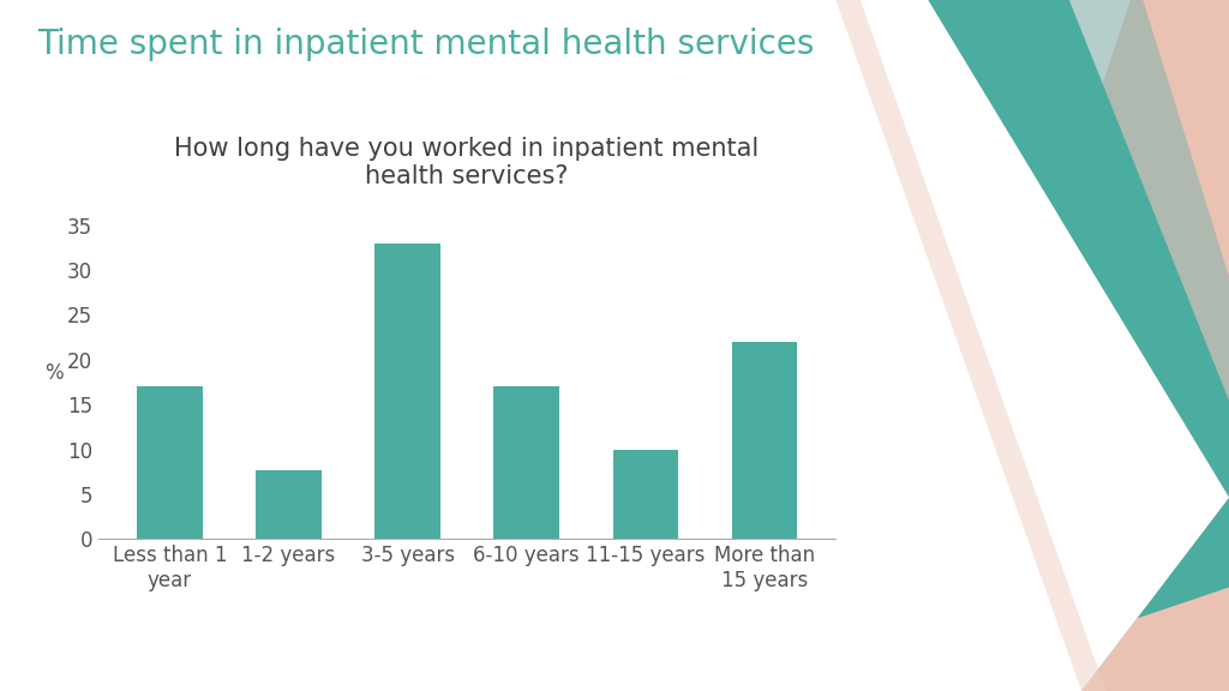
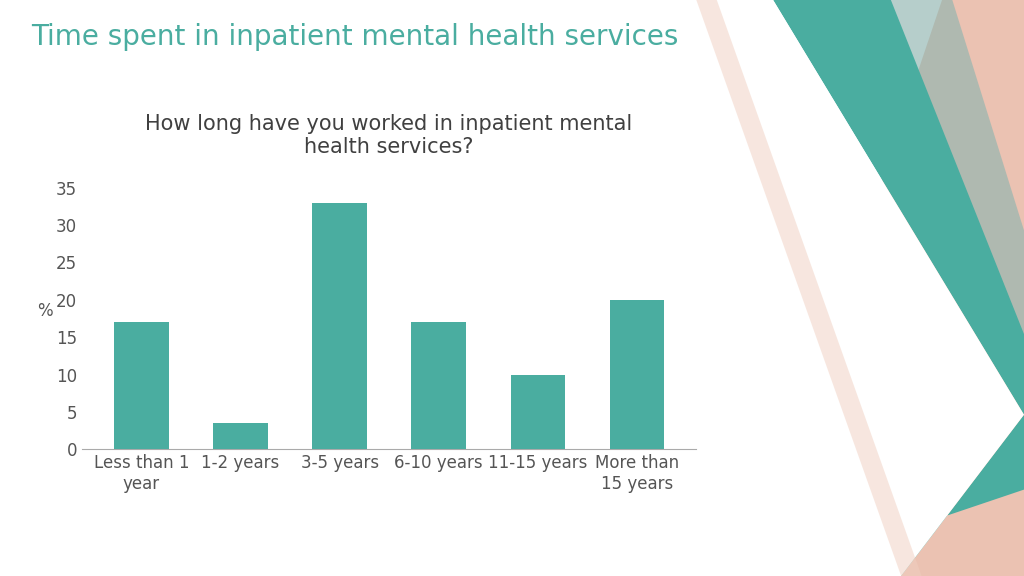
1-2 years: 7.6 -> 3.5
More than 15 years: 22.0 -> 20.0
